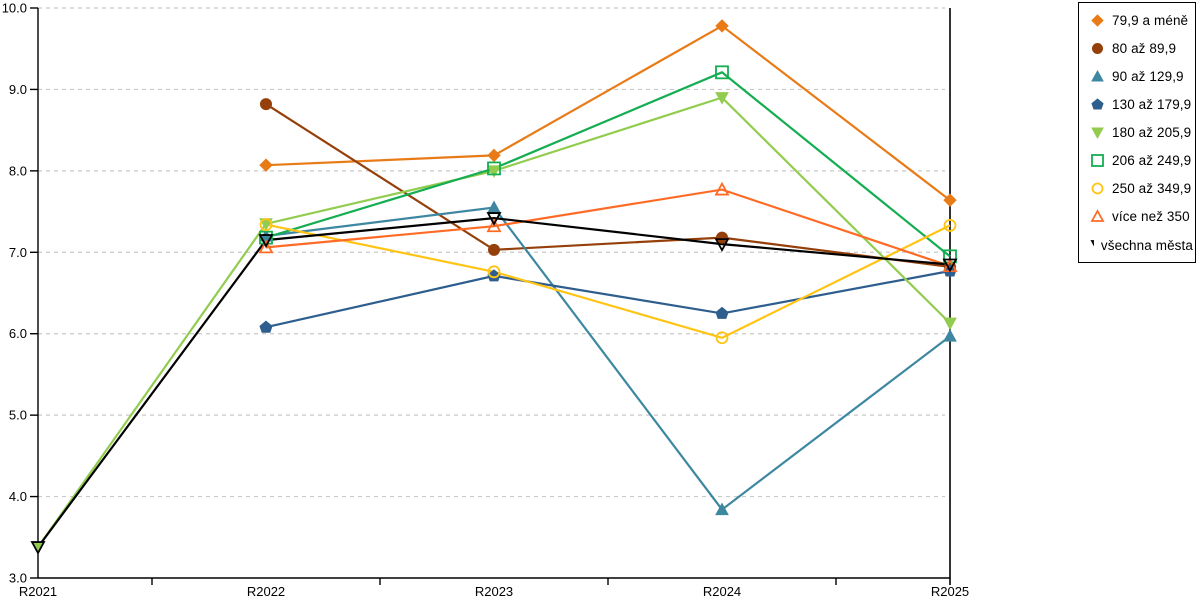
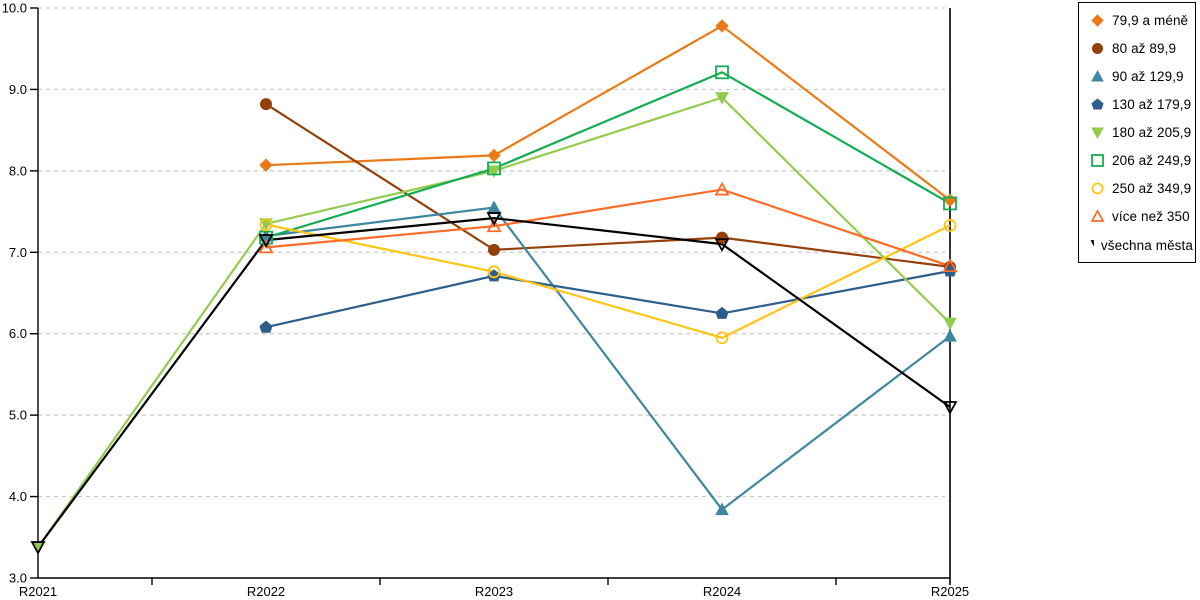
206 až 249,9/R2025: 7.0 -> 7.6
všechna města/R2025: 6.8 -> 5.1
